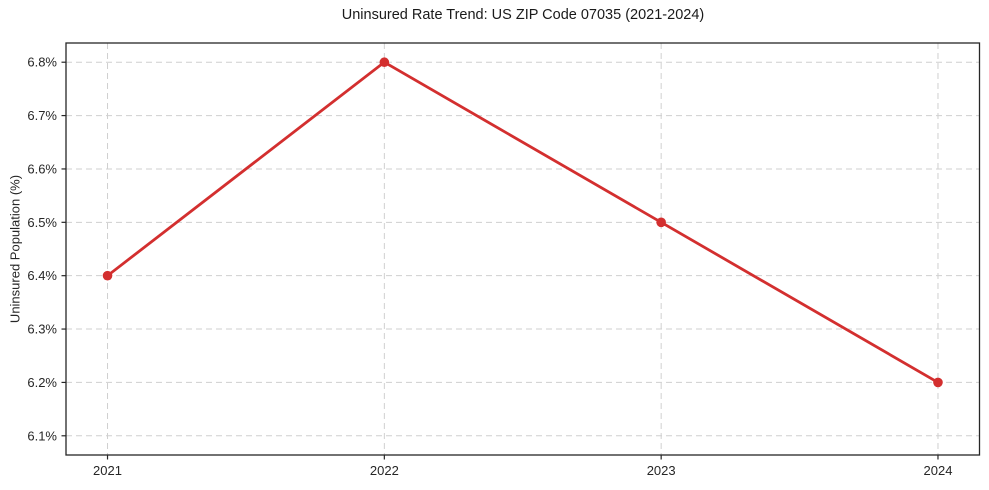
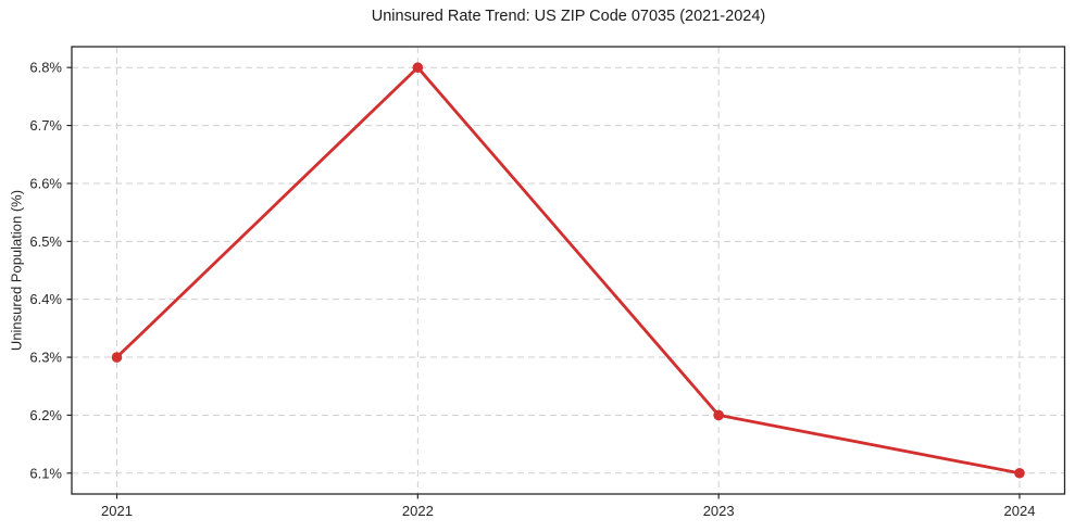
2021: 6.4% -> 6.3%
2023: 6.5% -> 6.2%
2024: 6.2% -> 6.1%
